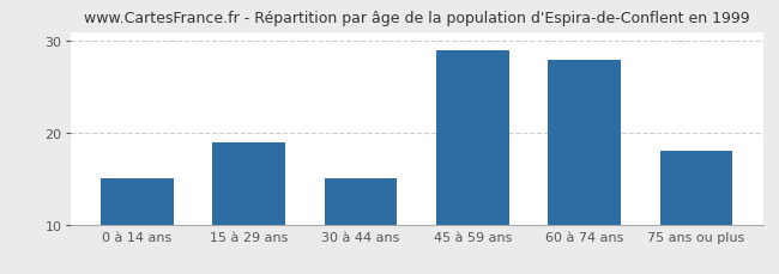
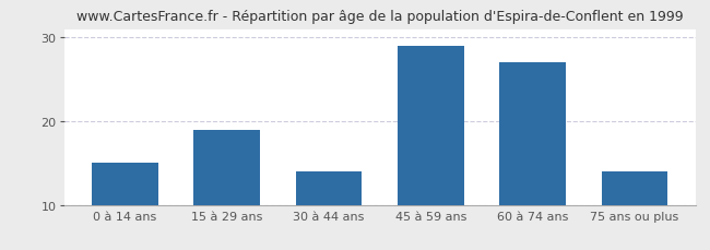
30 à 44 ans: 15 -> 14
60 à 74 ans: 28 -> 27
75 ans ou plus: 18 -> 14
